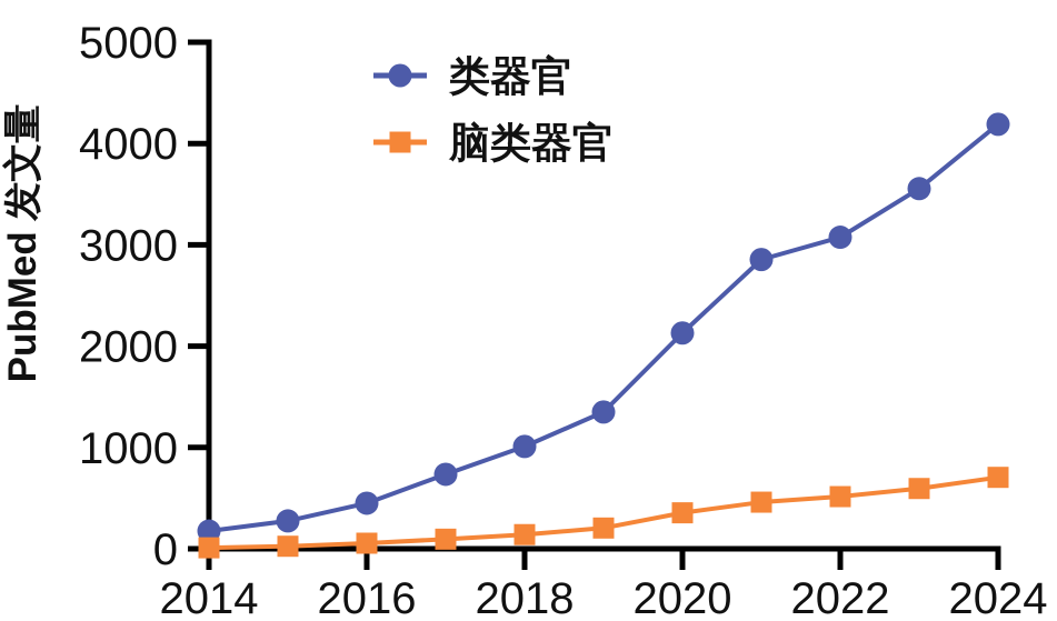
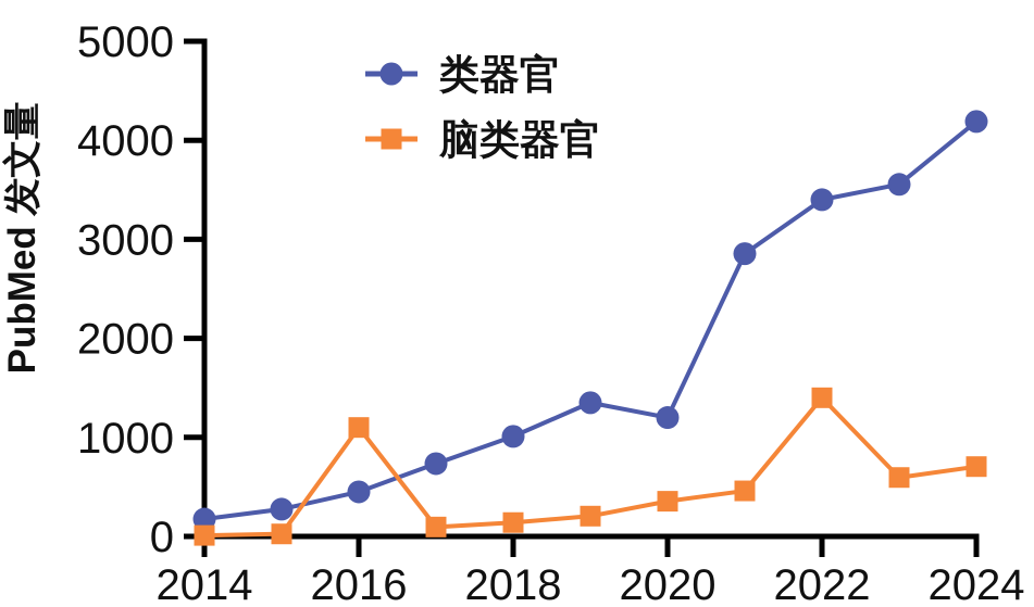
脑类器官/2016: 100 -> 1100
类器官/2020: 2100 -> 1200
类器官/2022: 3100 -> 3400
脑类器官/2022: 500 -> 1400
